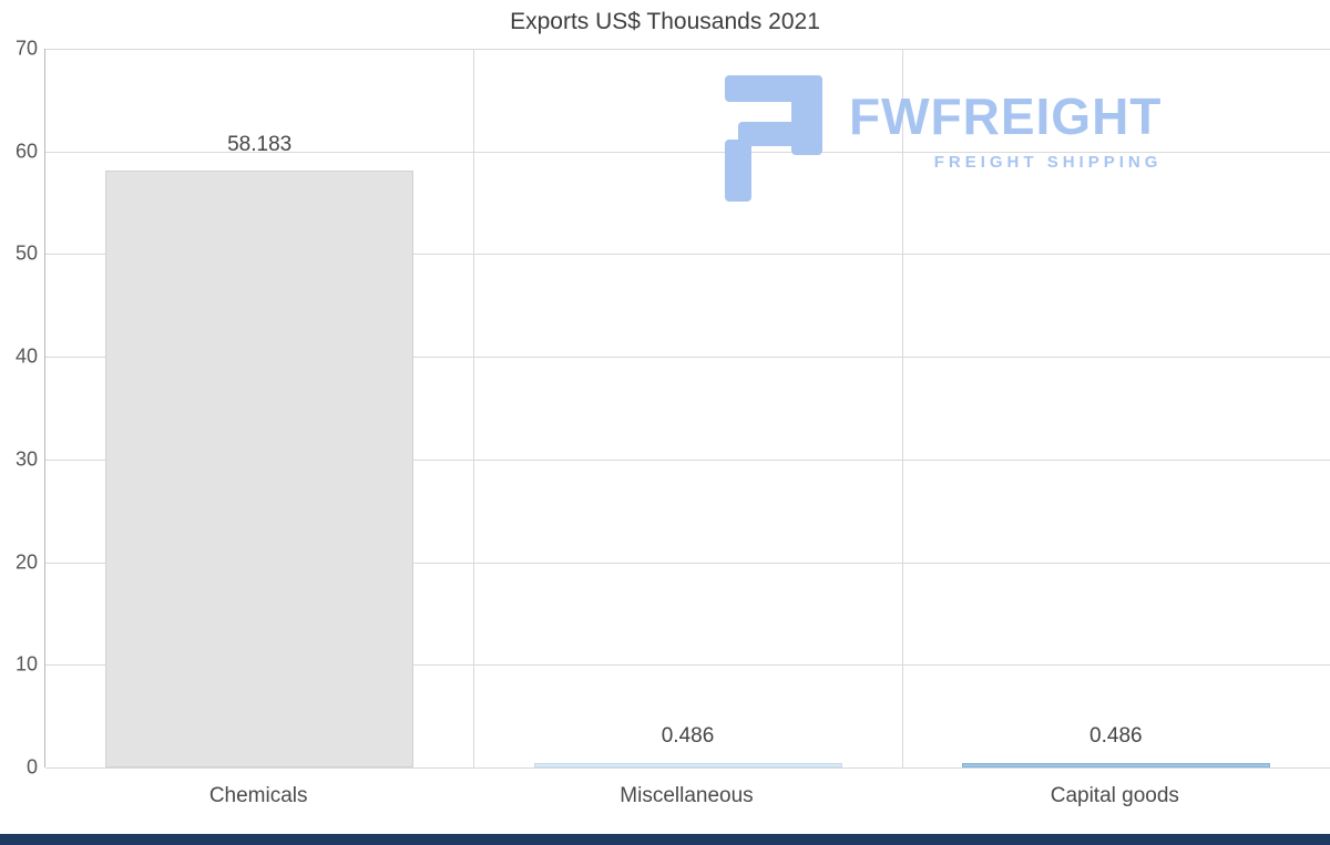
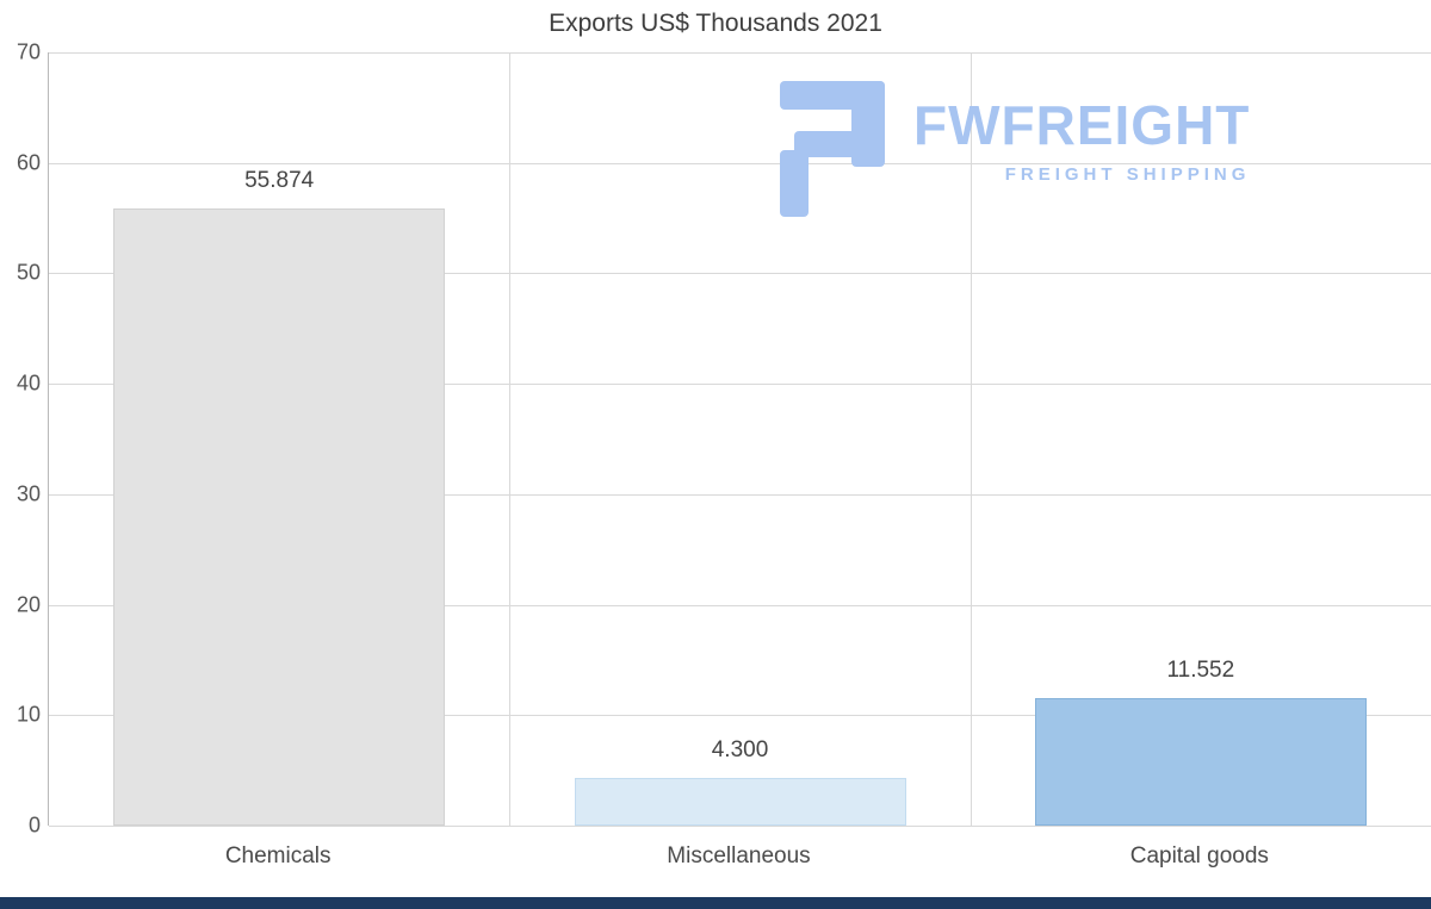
Chemicals: 58.183 -> 55.874
Miscellaneous: 0.486 -> 4.300
Capital goods: 0.486 -> 11.552
